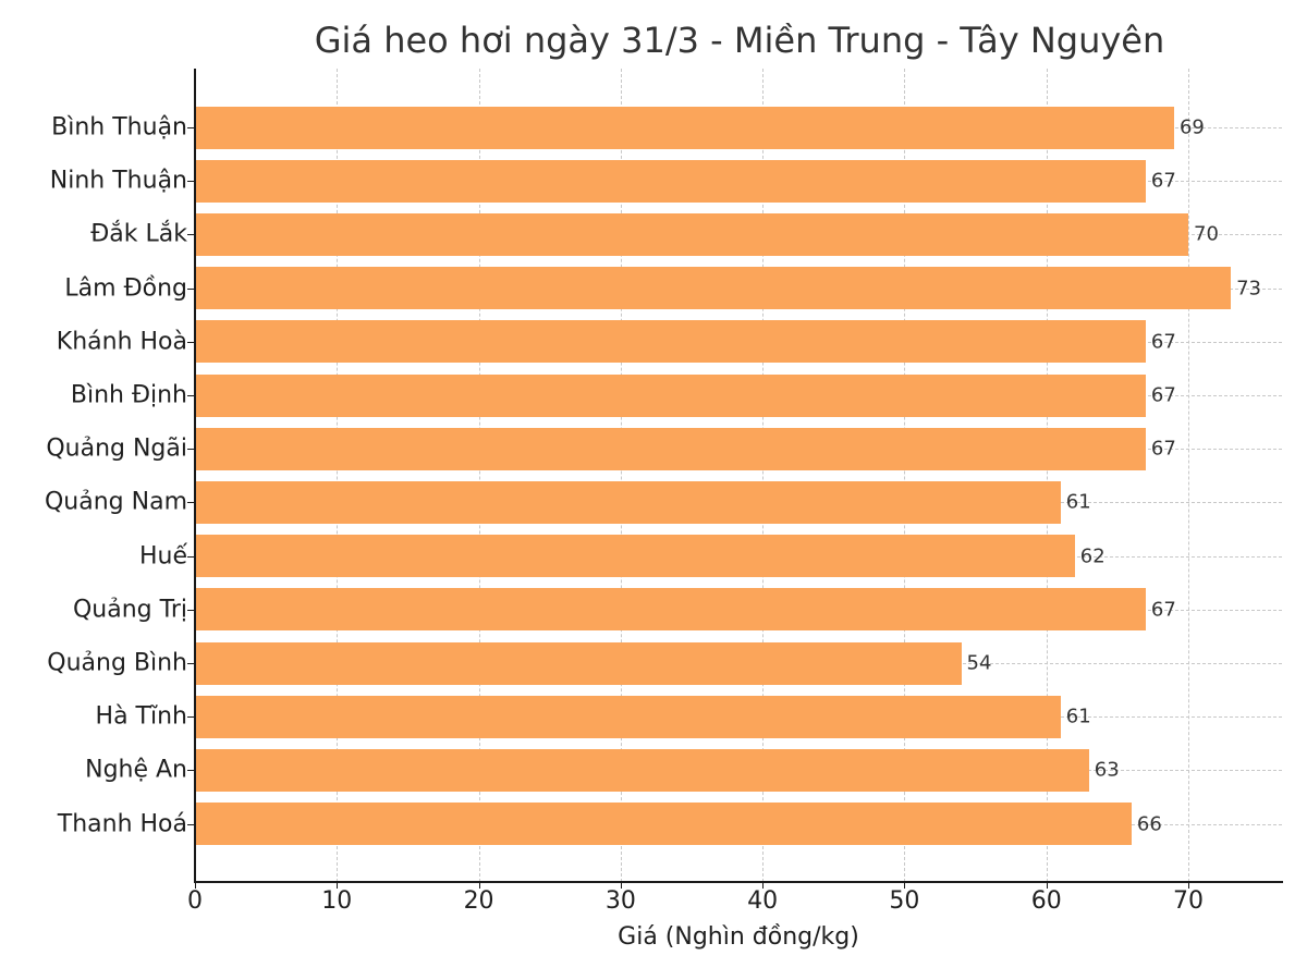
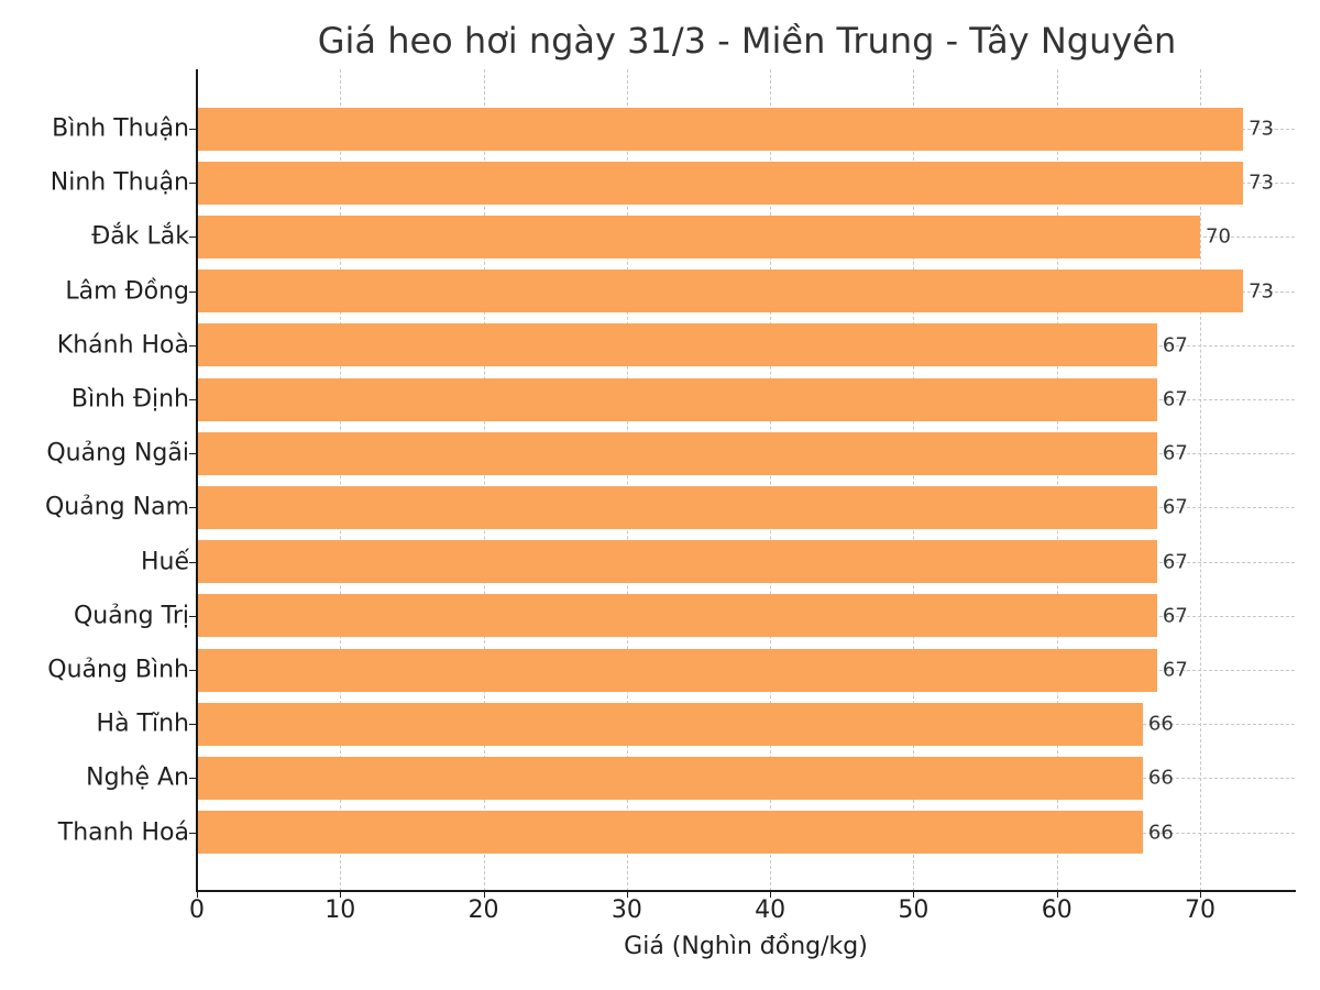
Bình Thuận: 69 -> 73
Ninh Thuận: 67 -> 73
Quảng Nam: 61 -> 67
Huế: 62 -> 67
Quảng Bình: 54 -> 67
Hà Tĩnh: 61 -> 66
Nghệ An: 63 -> 66
